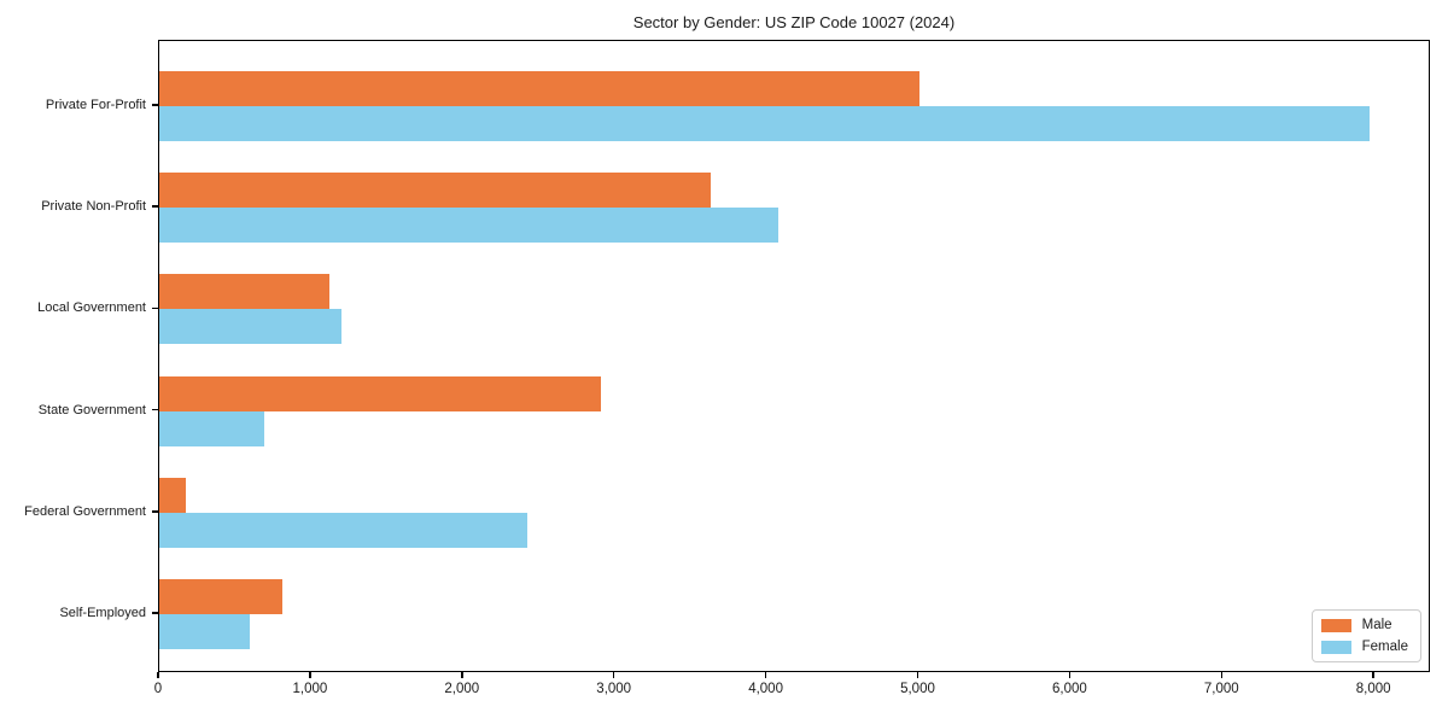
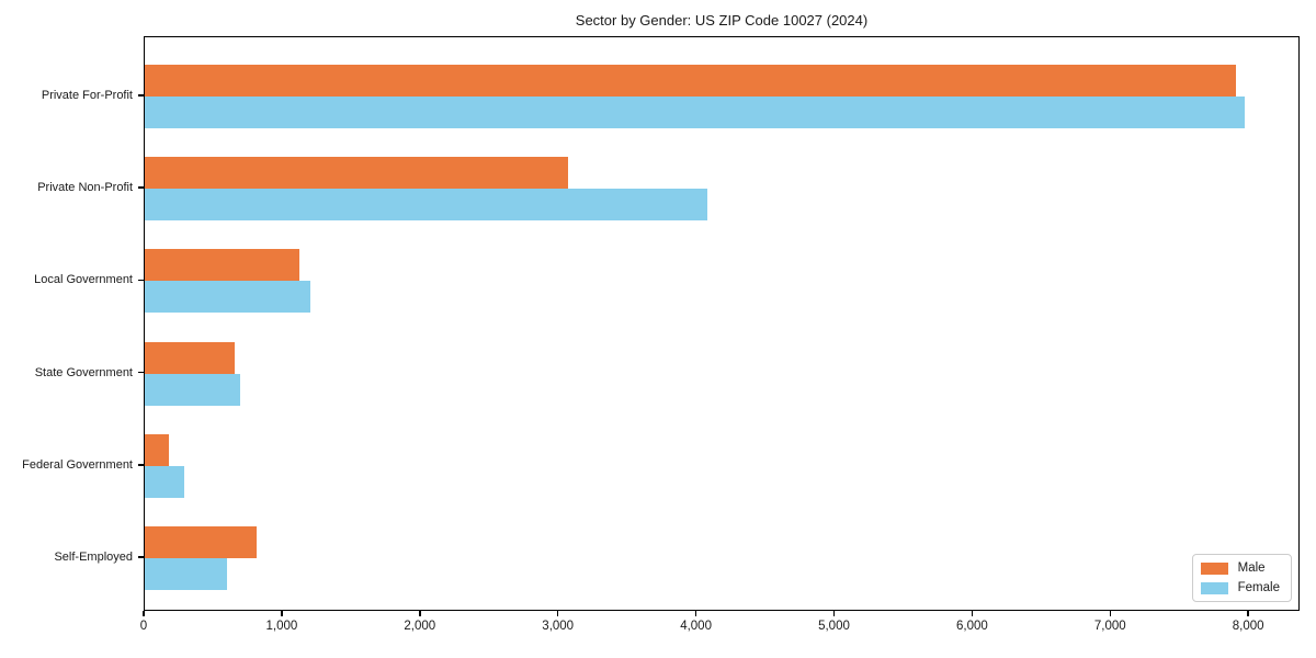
Male/Private For-Profit: 5010 -> 7920
Male/Private Non-Profit: 3640 -> 3080
Male/State Government: 2910 -> 650
Female/Federal Government: 2430 -> 280
